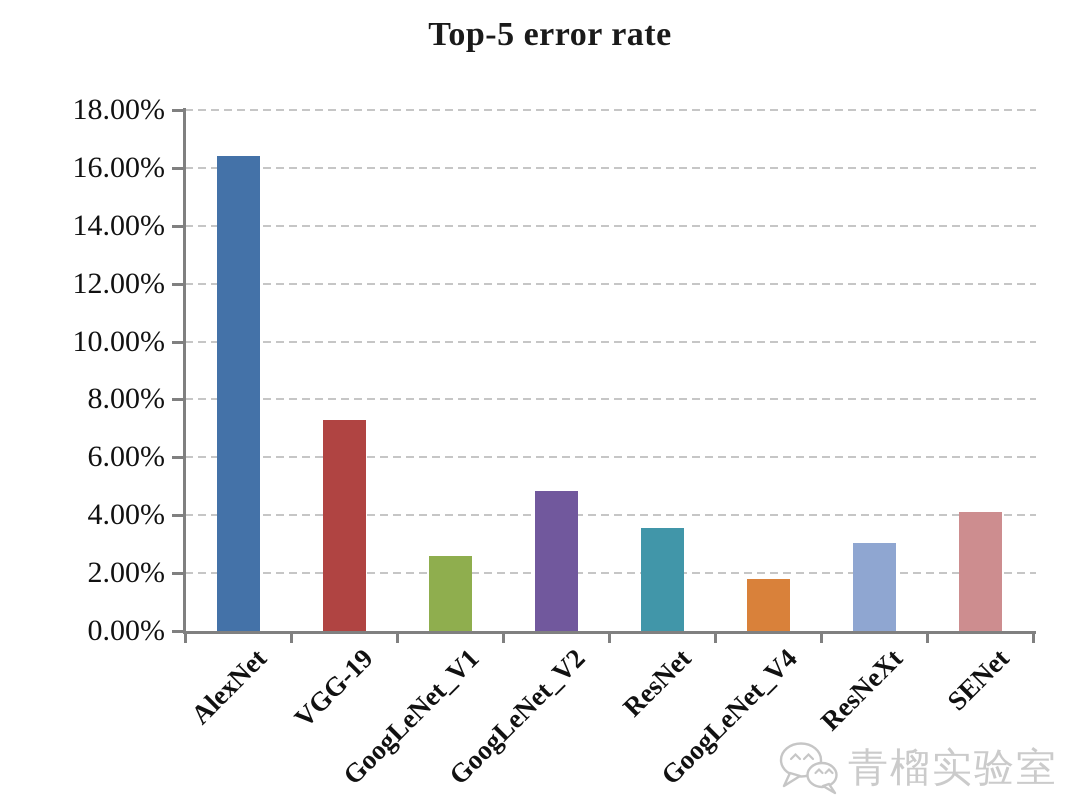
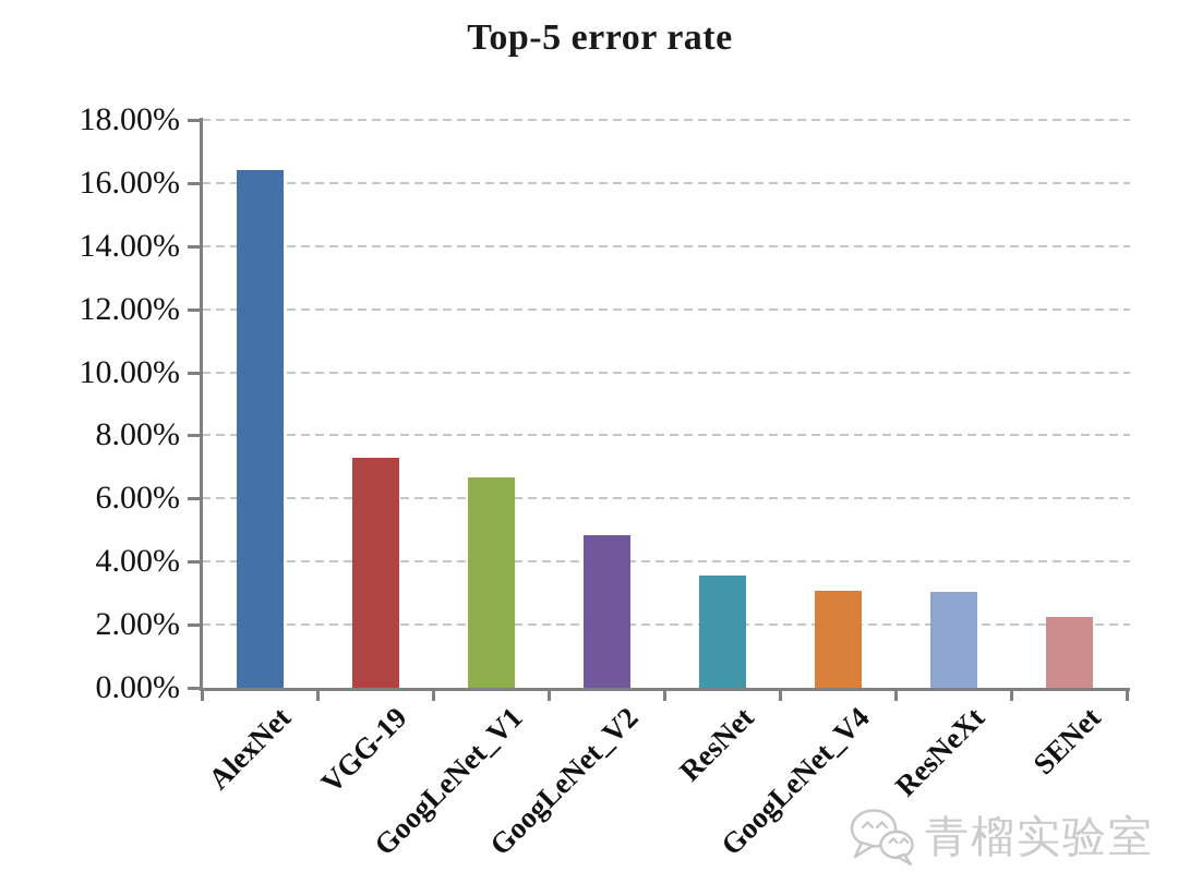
GoogLeNet_V1: 2.6% -> 6.7%
GoogLeNet_V4: 1.8% -> 3.1%
SENet: 4.1% -> 2.2%
